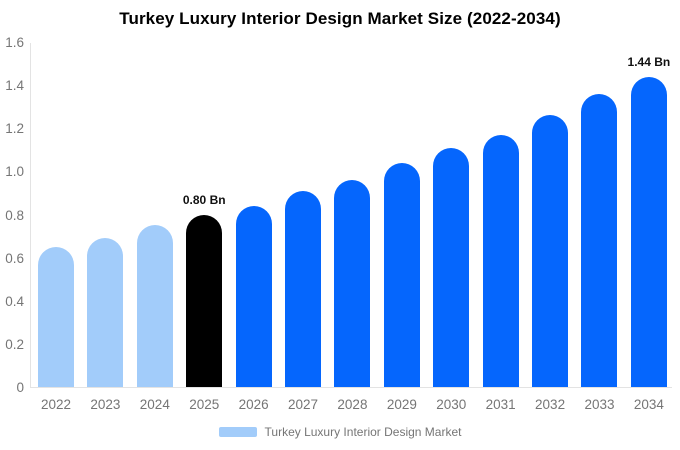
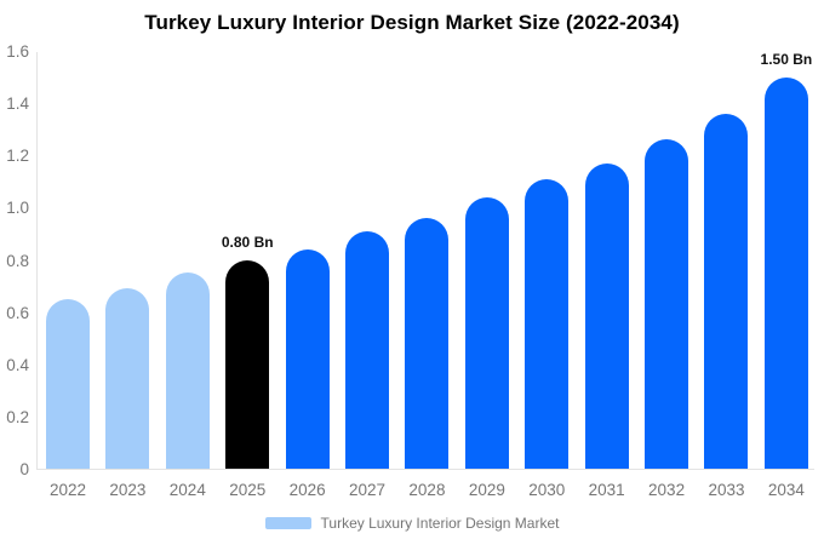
2034: 1.44 -> 1.50
